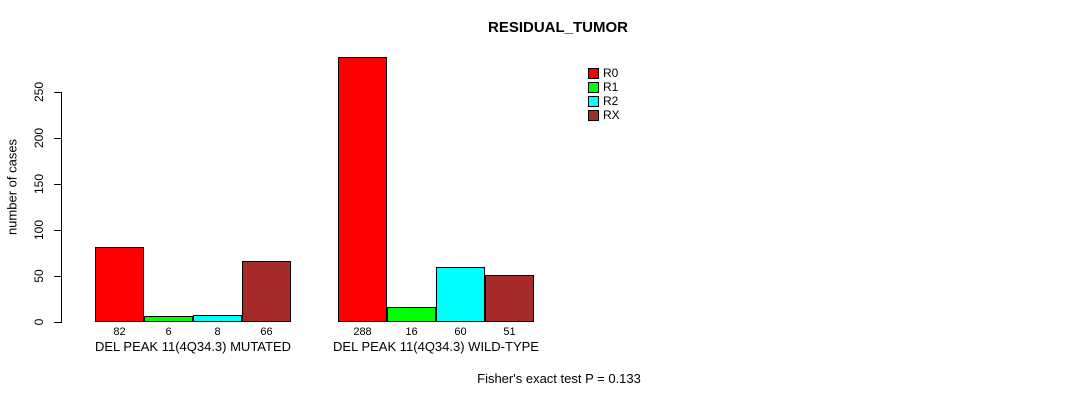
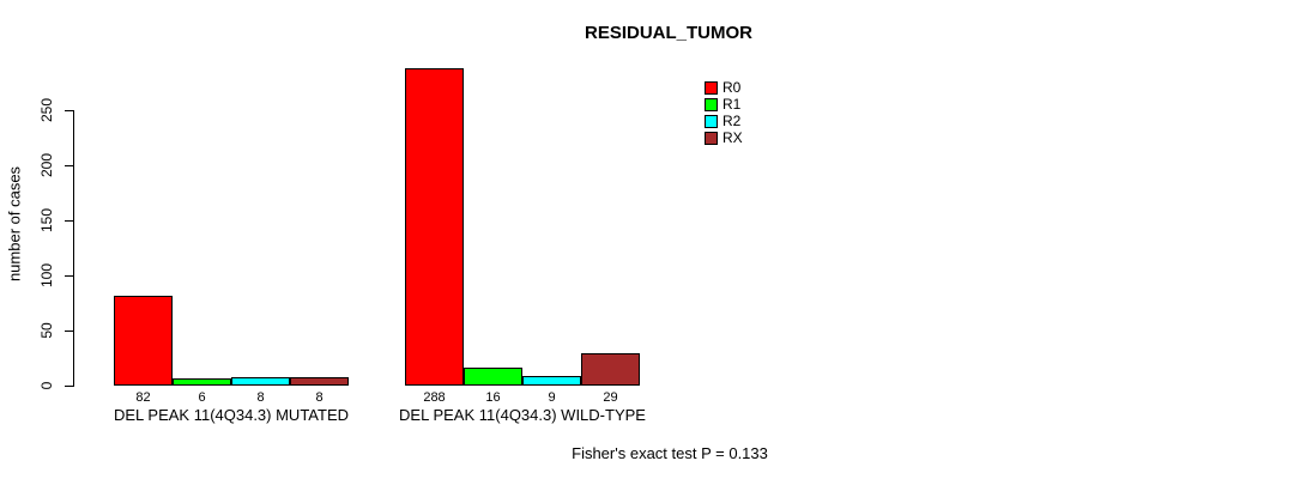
RX/DEL PEAK 11(4Q34.3) MUTATED: 66 -> 8
R2/DEL PEAK 11(4Q34.3) WILD-TYPE: 60 -> 9
RX/DEL PEAK 11(4Q34.3) WILD-TYPE: 51 -> 29
